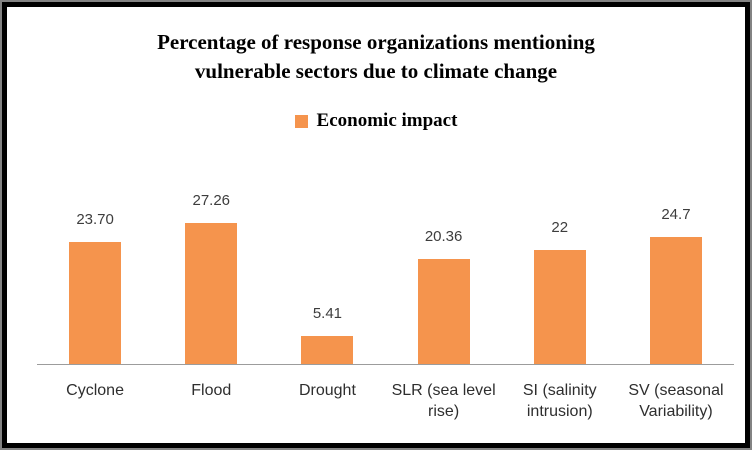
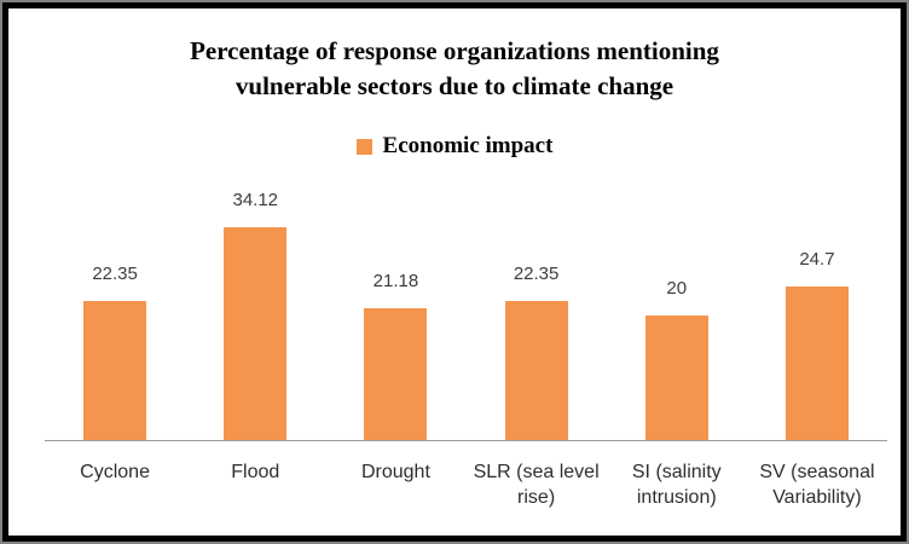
Cyclone: 23.70 -> 22.35
Flood: 27.26 -> 34.12
Drought: 5.41 -> 21.18
SLR (sea level rise): 20.36 -> 22.35
SI (salinity intrusion): 22 -> 20
